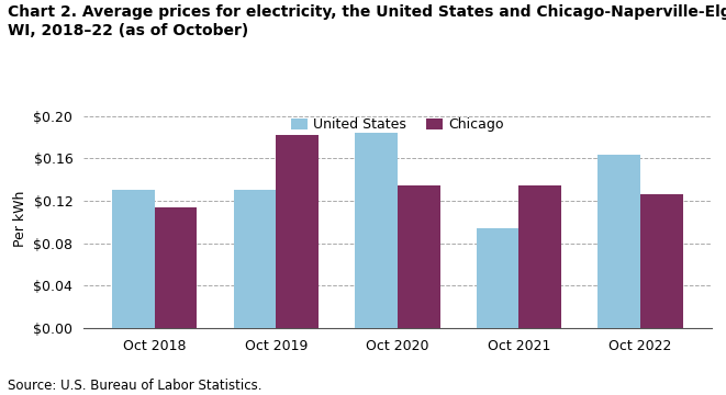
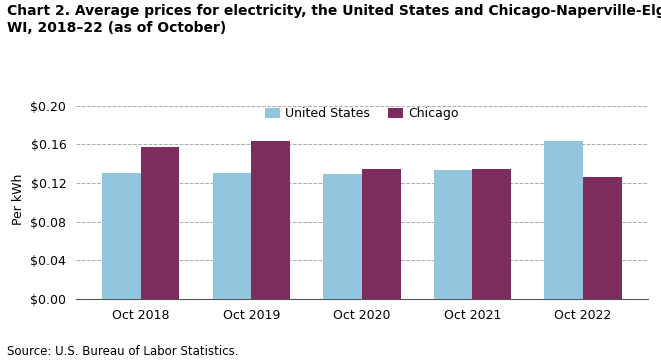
Chicago/Oct 2018: $0.114 -> $0.157
Chicago/Oct 2019: $0.182 -> $0.163
United States/Oct 2020: $0.184 -> $0.129
United States/Oct 2021: $0.094 -> $0.133
